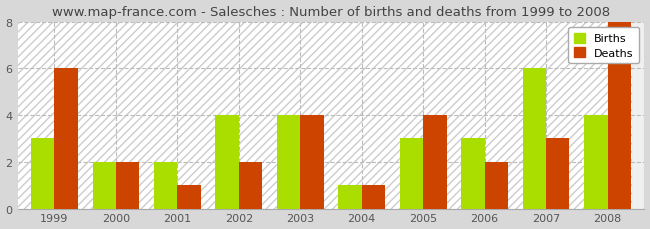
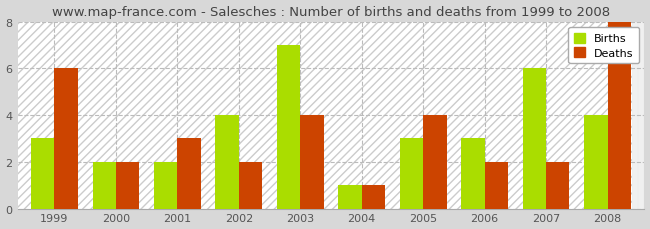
Deaths/2001: 1 -> 3
Births/2003: 4 -> 7
Deaths/2007: 3 -> 2
